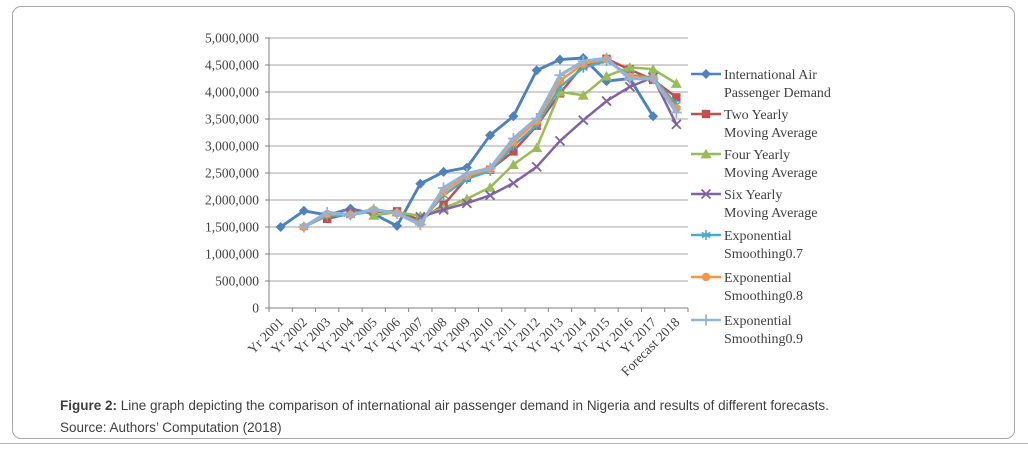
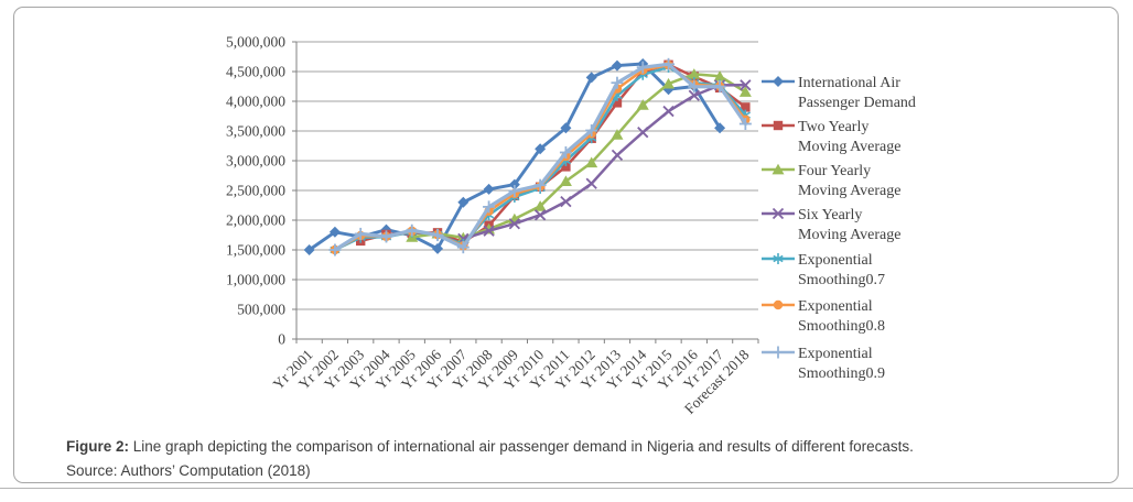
Four Yearly Moving Average/Yr 2013: 4000000 -> 3400000
Six Yearly Moving Average/Forecast 2018: 3400000 -> 4300000
